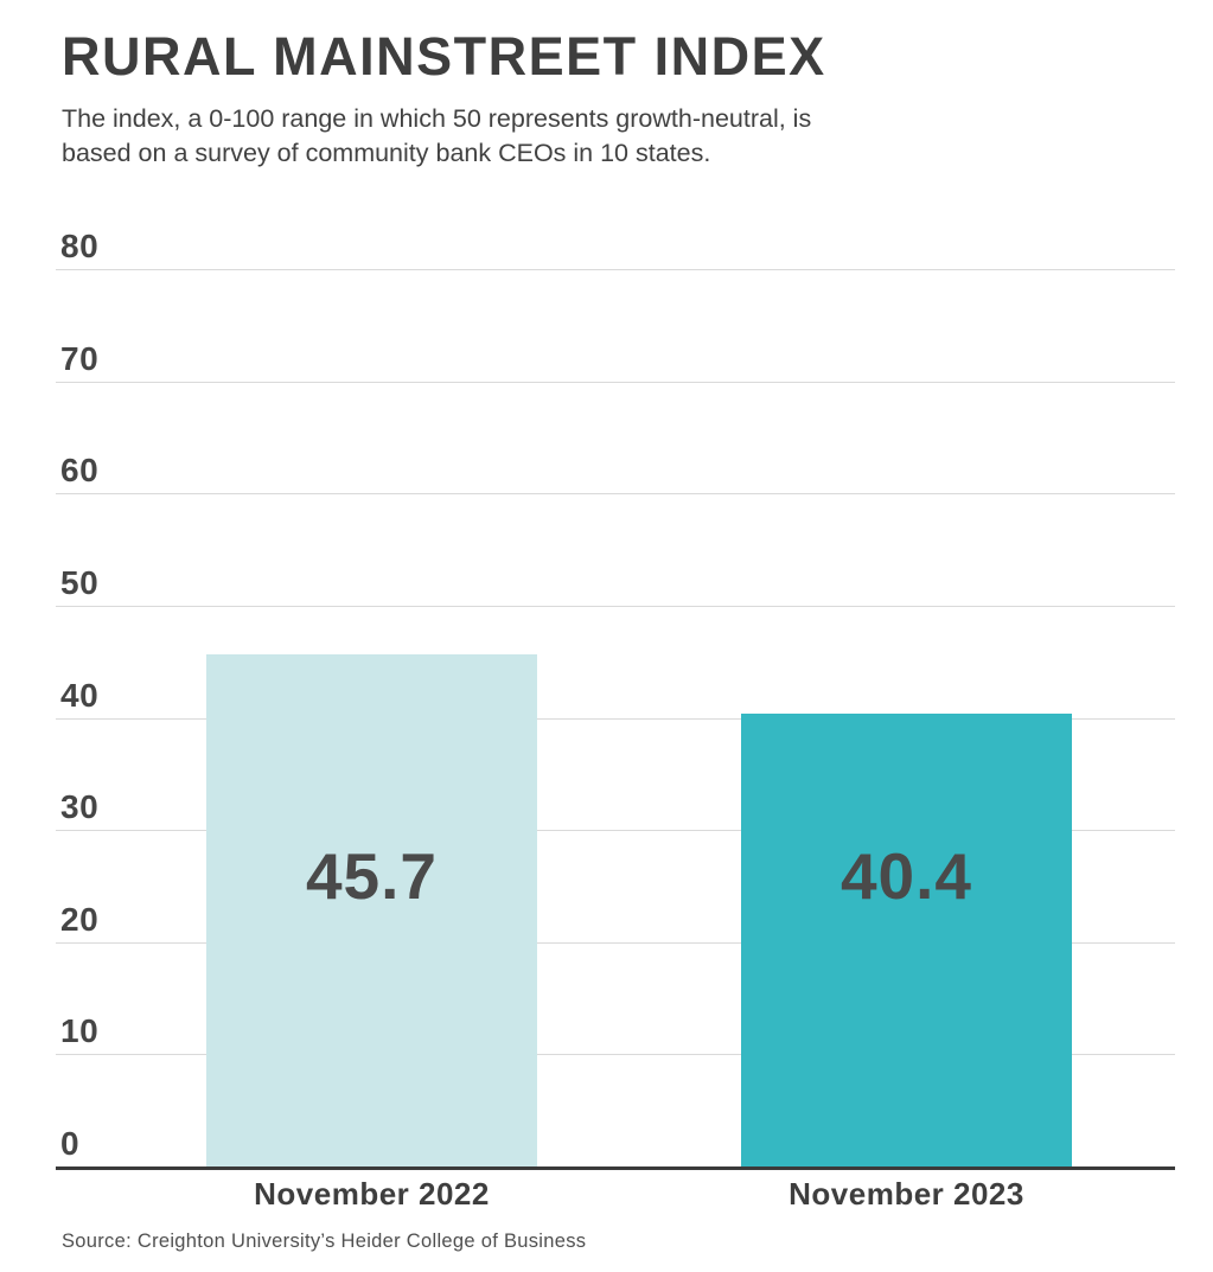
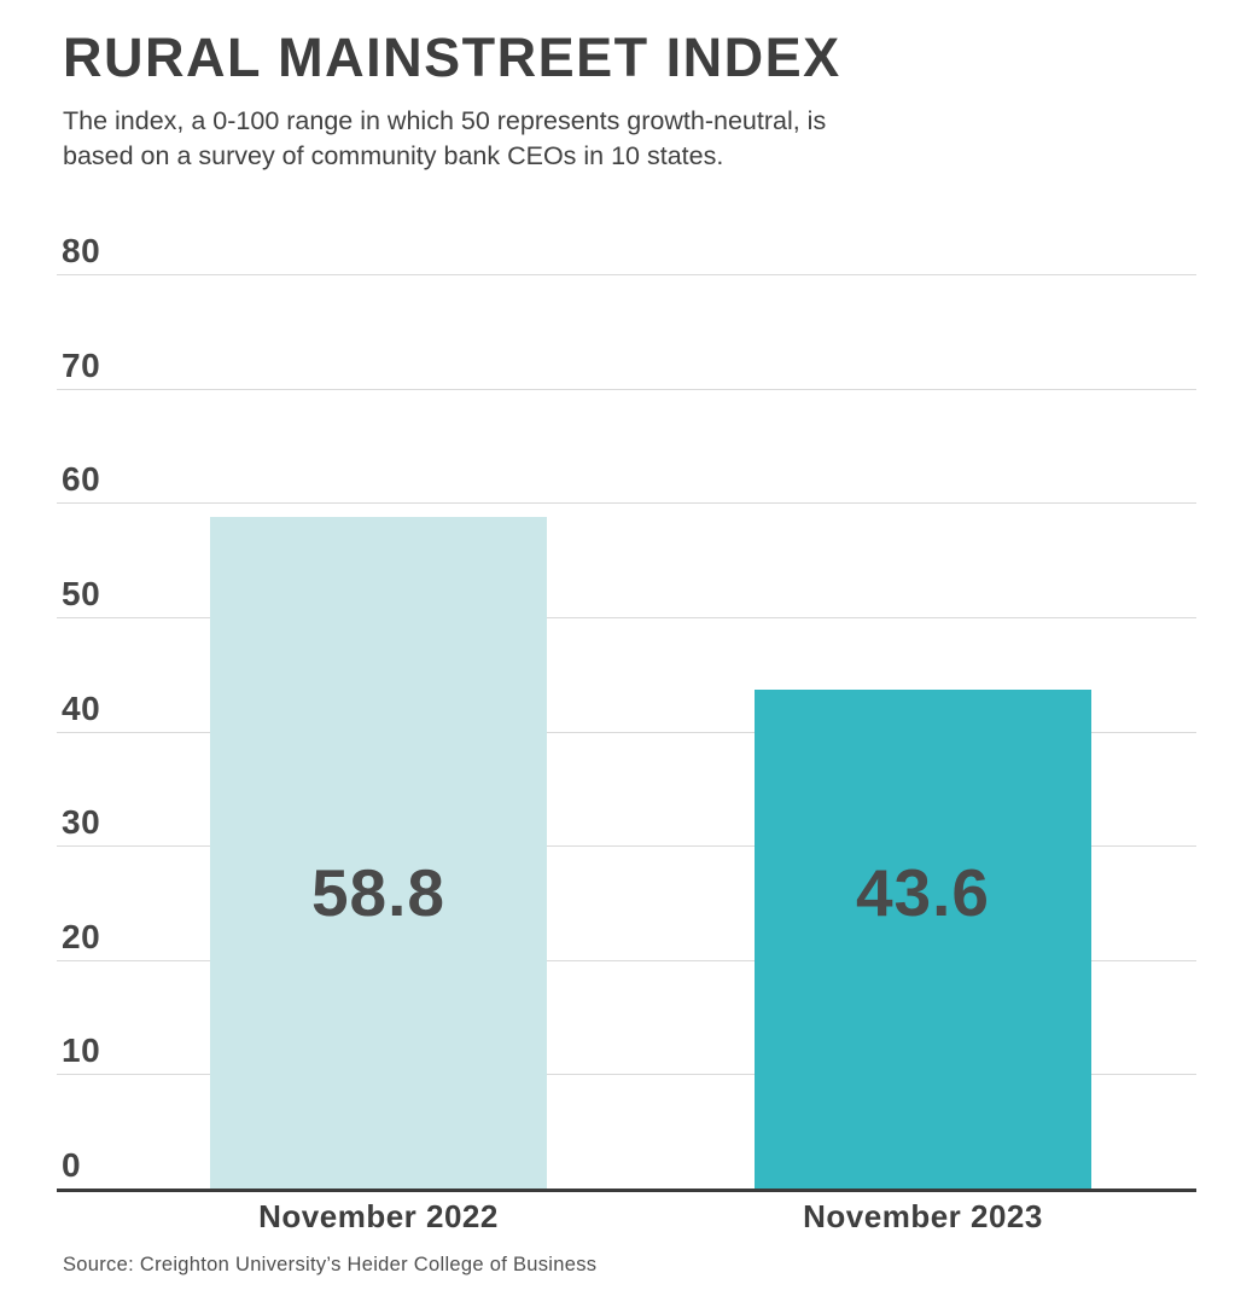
November 2022: 45.7 -> 58.8
November 2023: 40.4 -> 43.6
